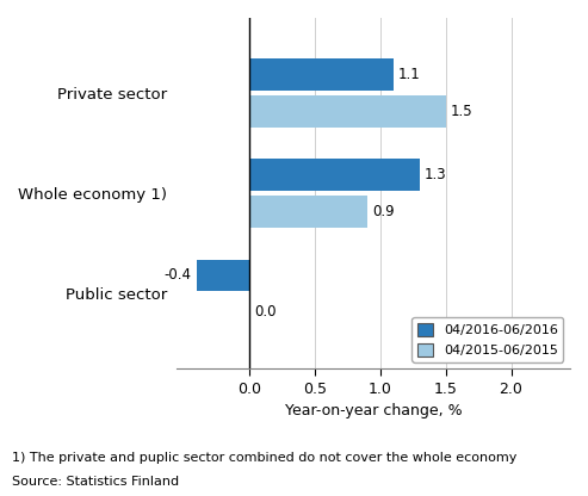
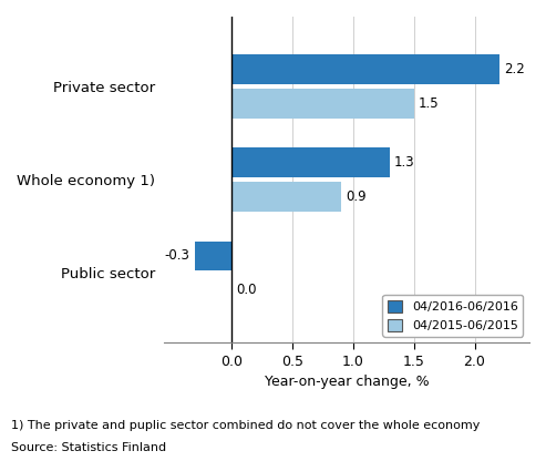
04/2016-06/2016/Private sector: 1.1 -> 2.2
04/2016-06/2016/Public sector: -0.4 -> -0.3
